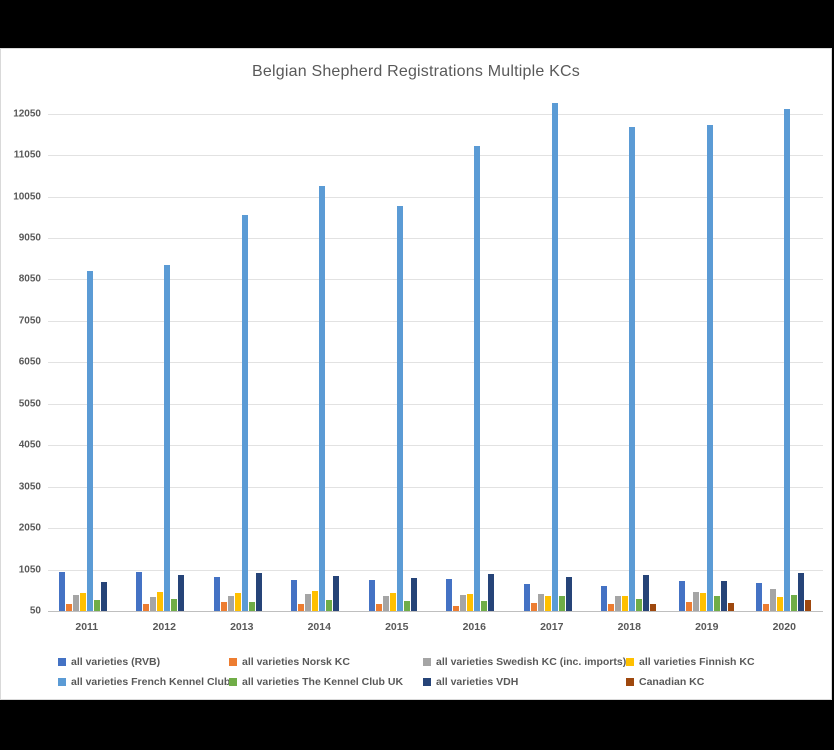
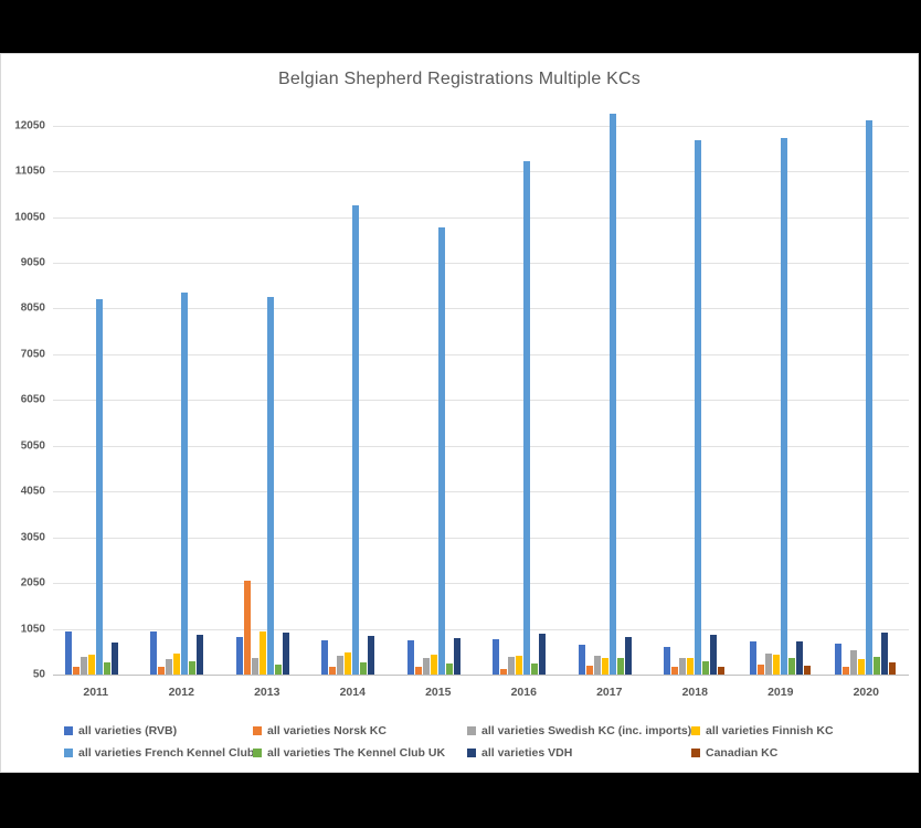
all varieties Norsk KC/2013: 300 -> 2100
all varieties Finnish KC/2013: 500 -> 1000
all varieties French Kennel Club/2013: 9600 -> 8300
